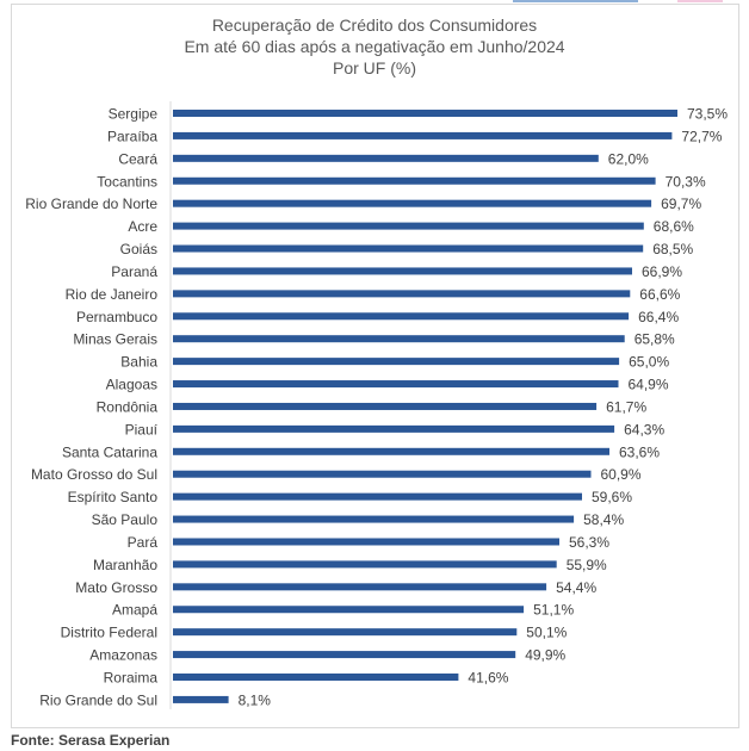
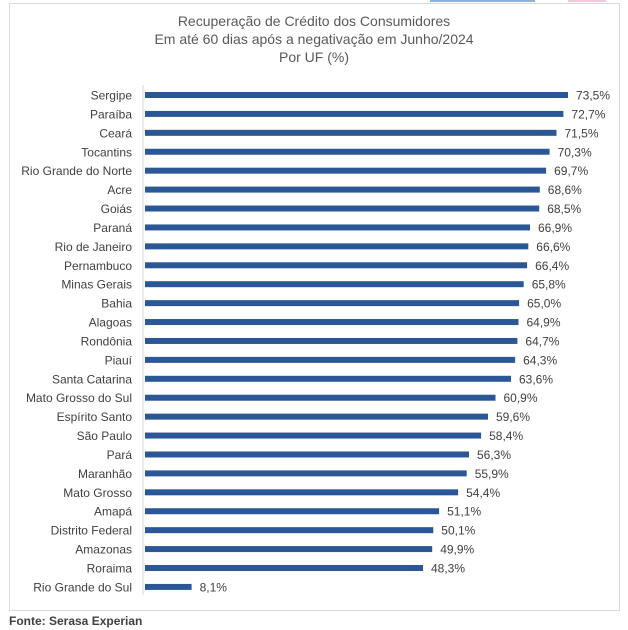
Ceará: 62,0% -> 71,5%
Rondônia: 61,7% -> 64,7%
Roraima: 41,6% -> 48,3%
